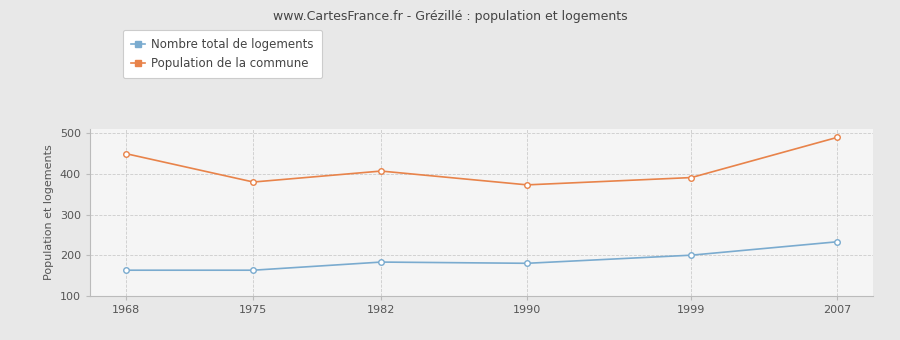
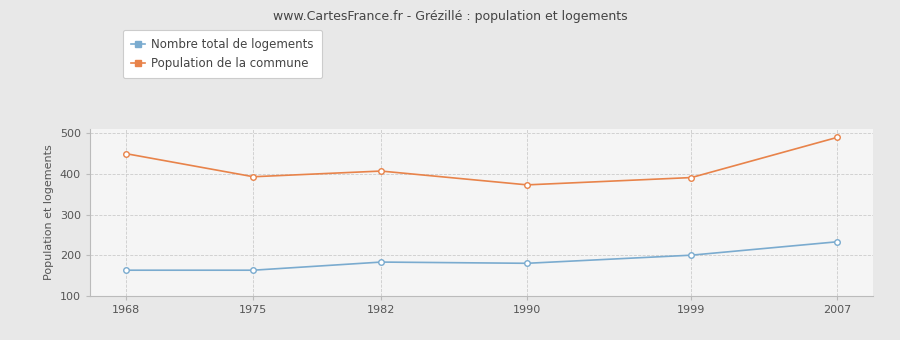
Population de la commune/1975: 380 -> 393
